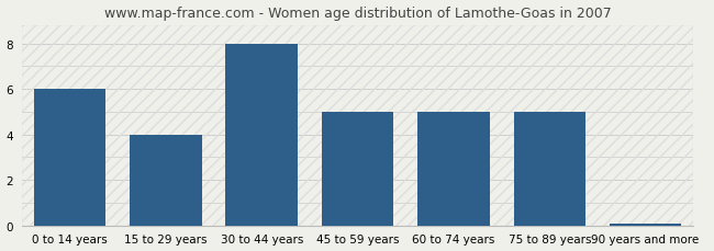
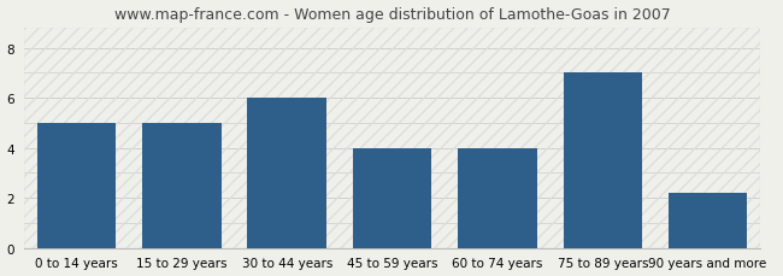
0 to 14 years: 6.00 -> 5.00
15 to 29 years: 4.00 -> 5.00
30 to 44 years: 8.00 -> 6.00
45 to 59 years: 5.00 -> 4.00
60 to 74 years: 5.00 -> 4.00
75 to 89 years: 5.00 -> 7.00
90 years and more: 0.07 -> 2.20
